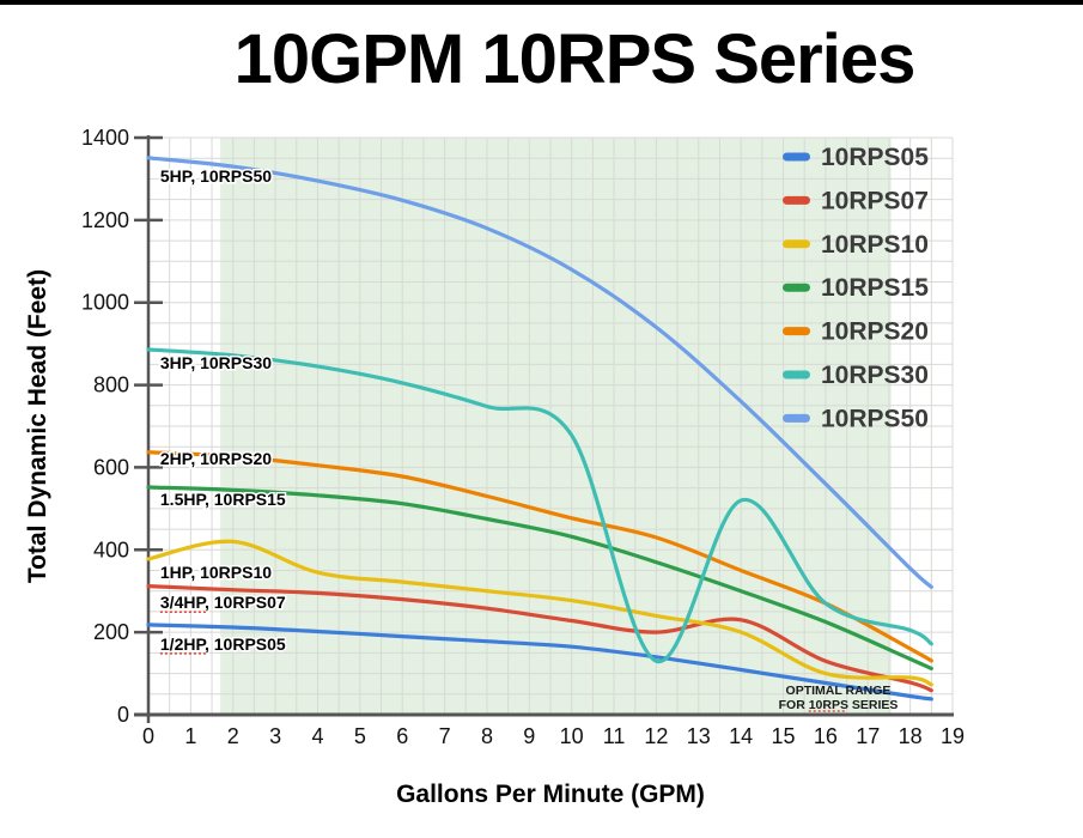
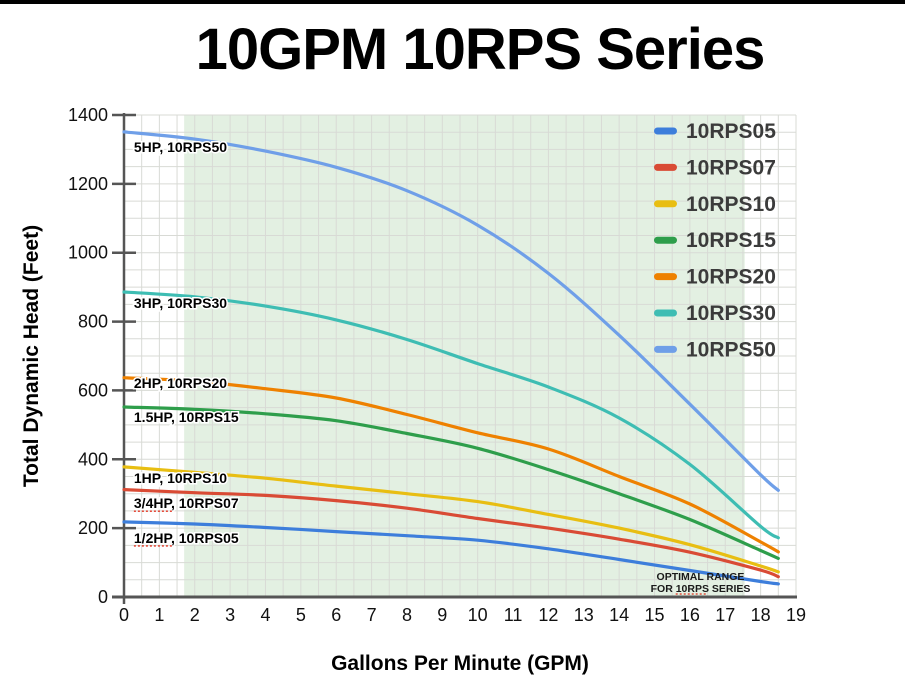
10RPS10/2: 420 -> 360
10RPS30/12: 130 -> 610
10RPS07/14: 230 -> 170
10RPS10/16: 100 -> 150
10RPS30/16: 270 -> 380
